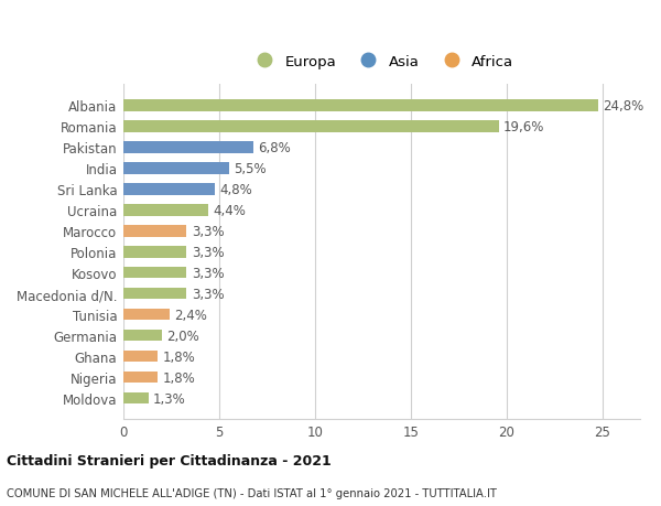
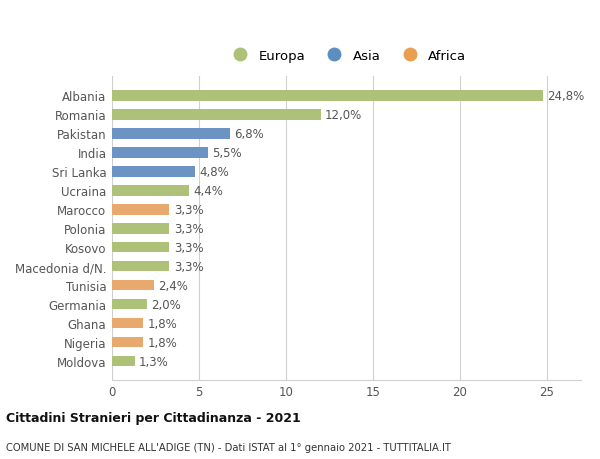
Romania: 19,6% -> 12,0%
